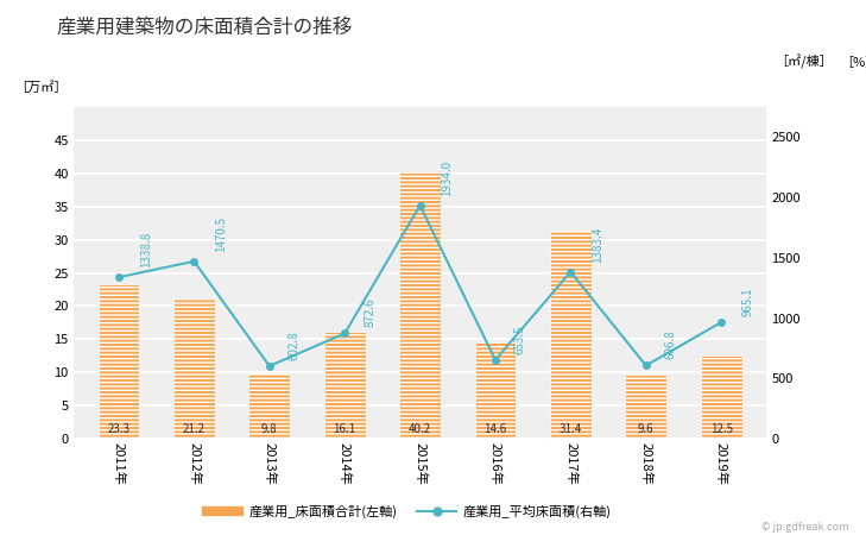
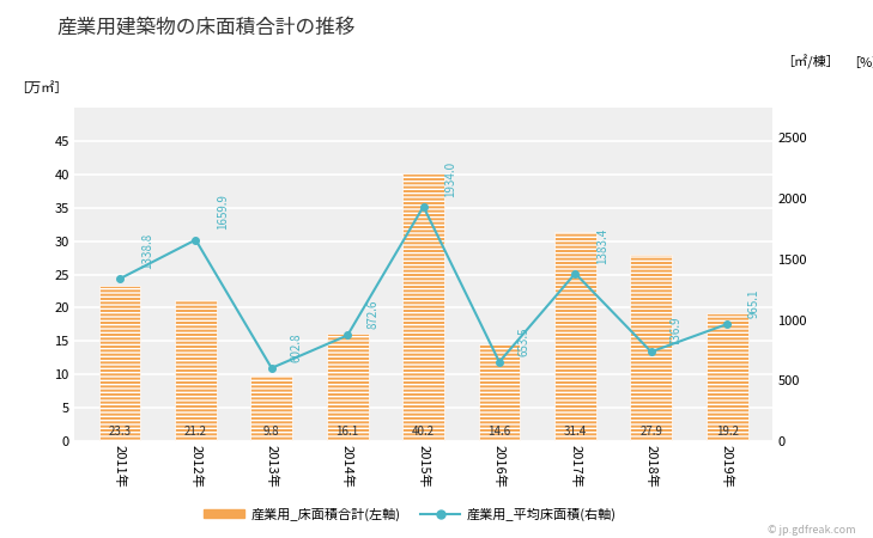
産業用_平均床面積(右軸)/2012年: 1470.5 -> 1659.9
産業用_床面積合計(左軸)/2018年: 9.6 -> 27.9
産業用_平均床面積(右軸)/2018年: 606.8 -> 736.9
産業用_床面積合計(左軸)/2019年: 12.5 -> 19.2
